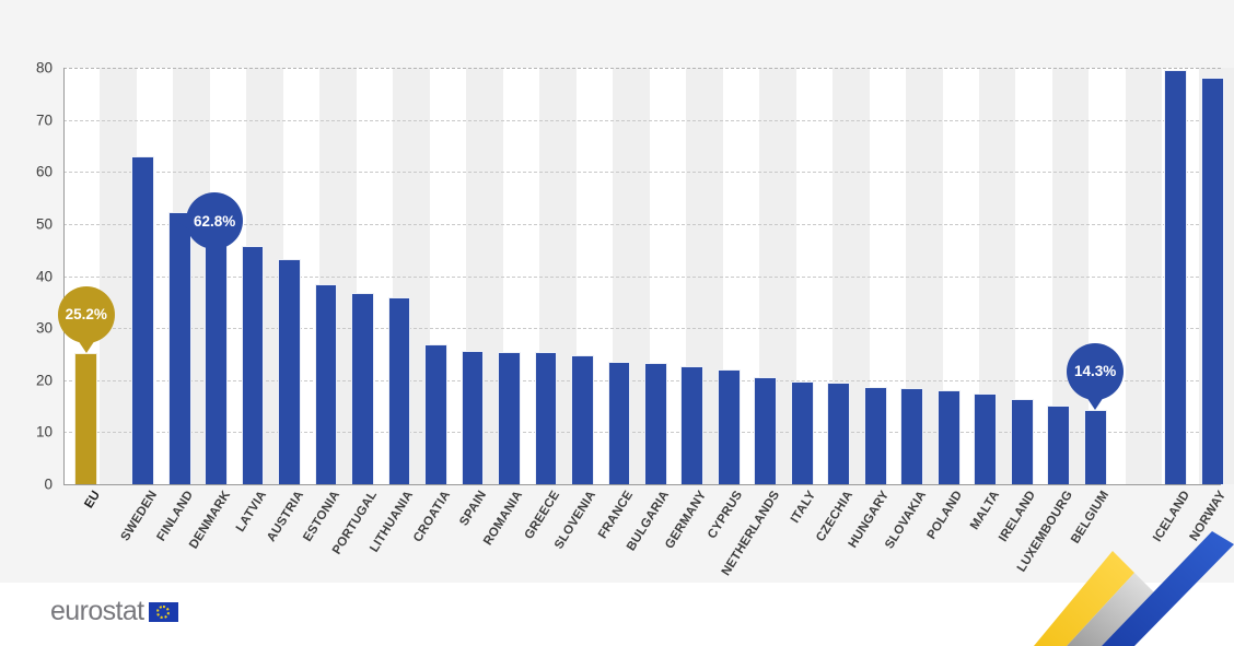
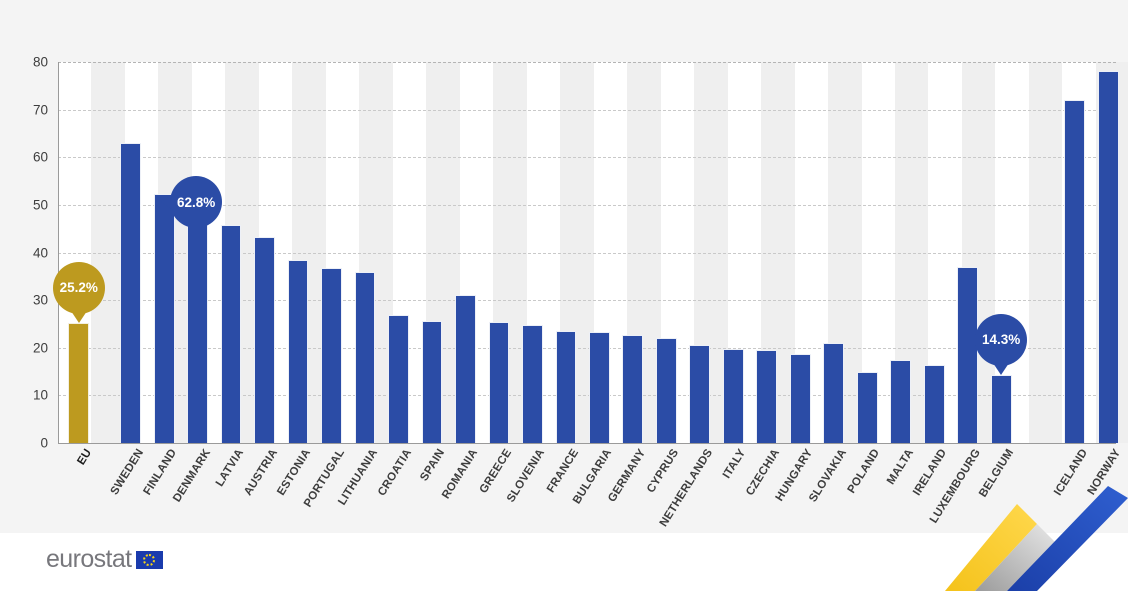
ROMANIA: 26 -> 31
SLOVAKIA: 18 -> 21
POLAND: 18 -> 15
LUXEMBOURG: 15 -> 37
ICELAND: 80 -> 72
